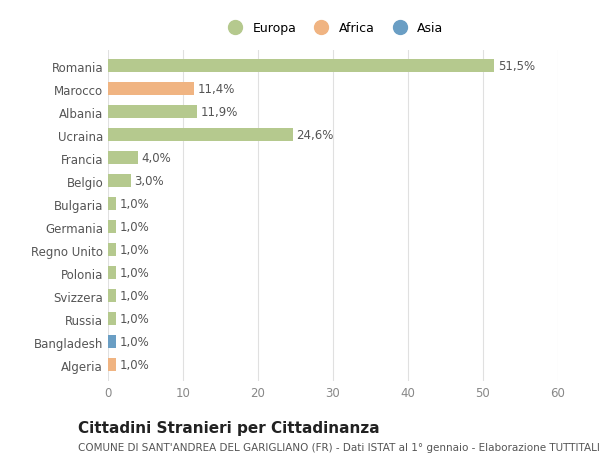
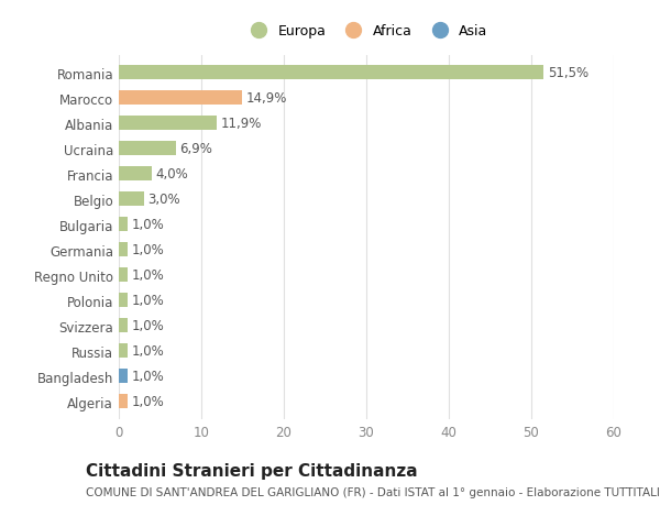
Marocco: 11,4% -> 14,9%
Ucraina: 24,6% -> 6,9%
